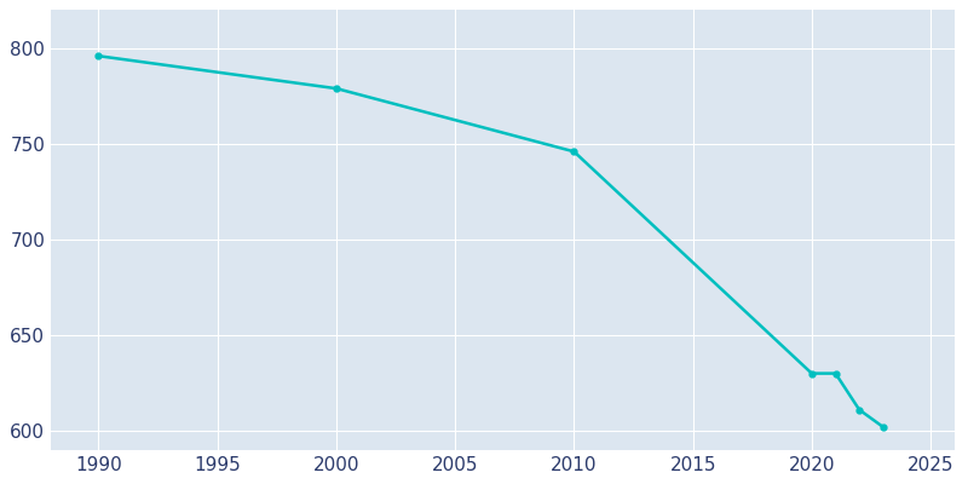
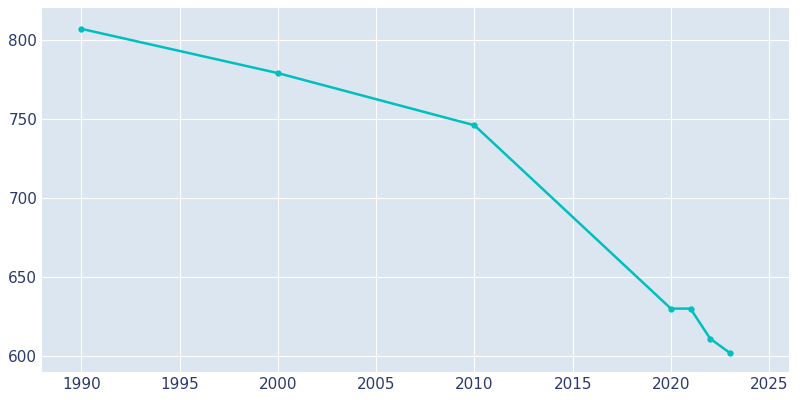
1990: 796 -> 807
